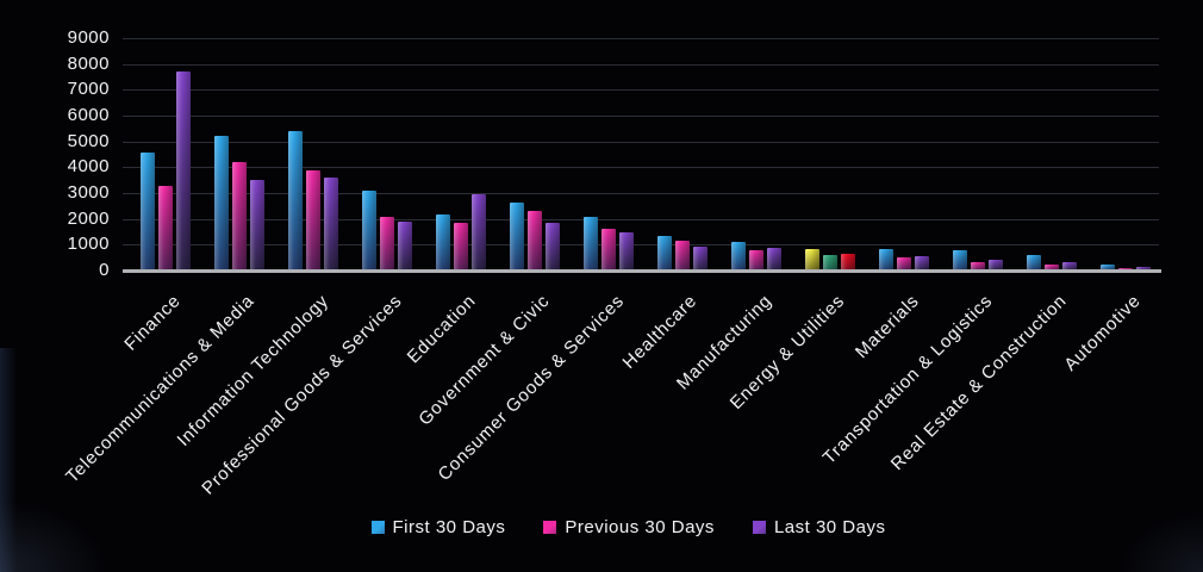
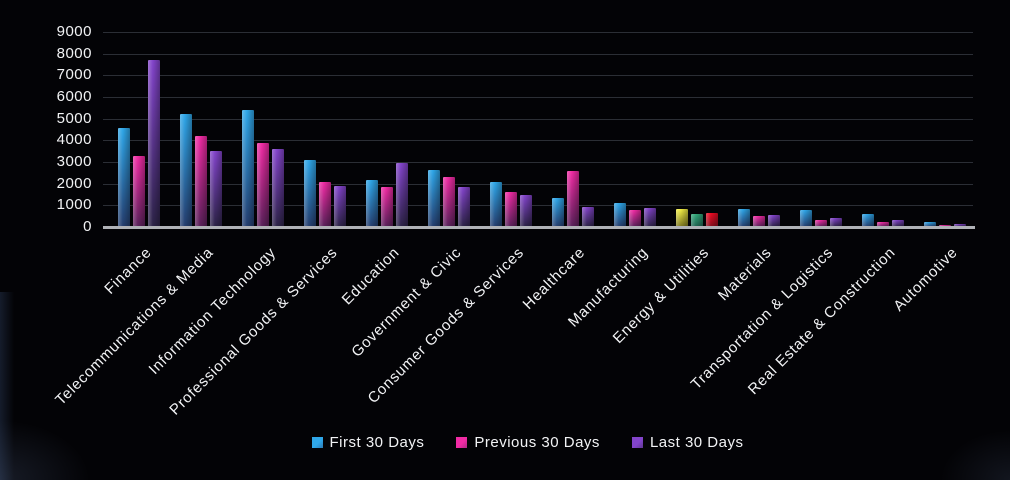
Previous 30 Days/Healthcare: 1200 -> 2600
